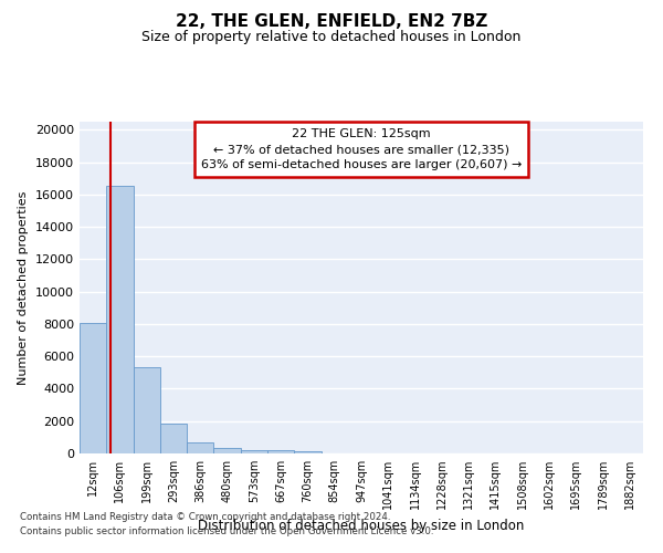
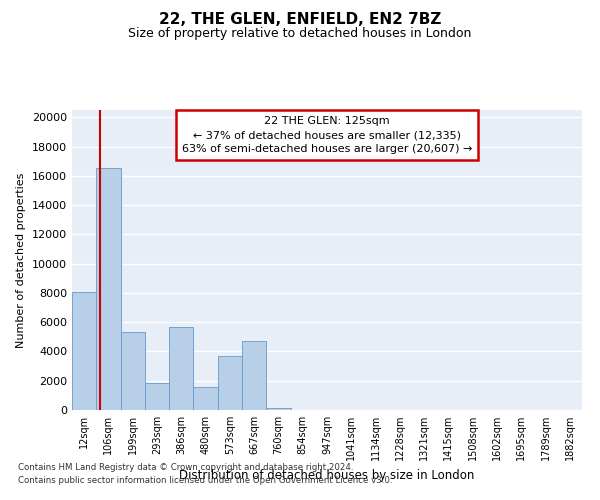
386sqm: 600 -> 5700
480sqm: 300 -> 1600
573sqm: 200 -> 3700
667sqm: 200 -> 4700
